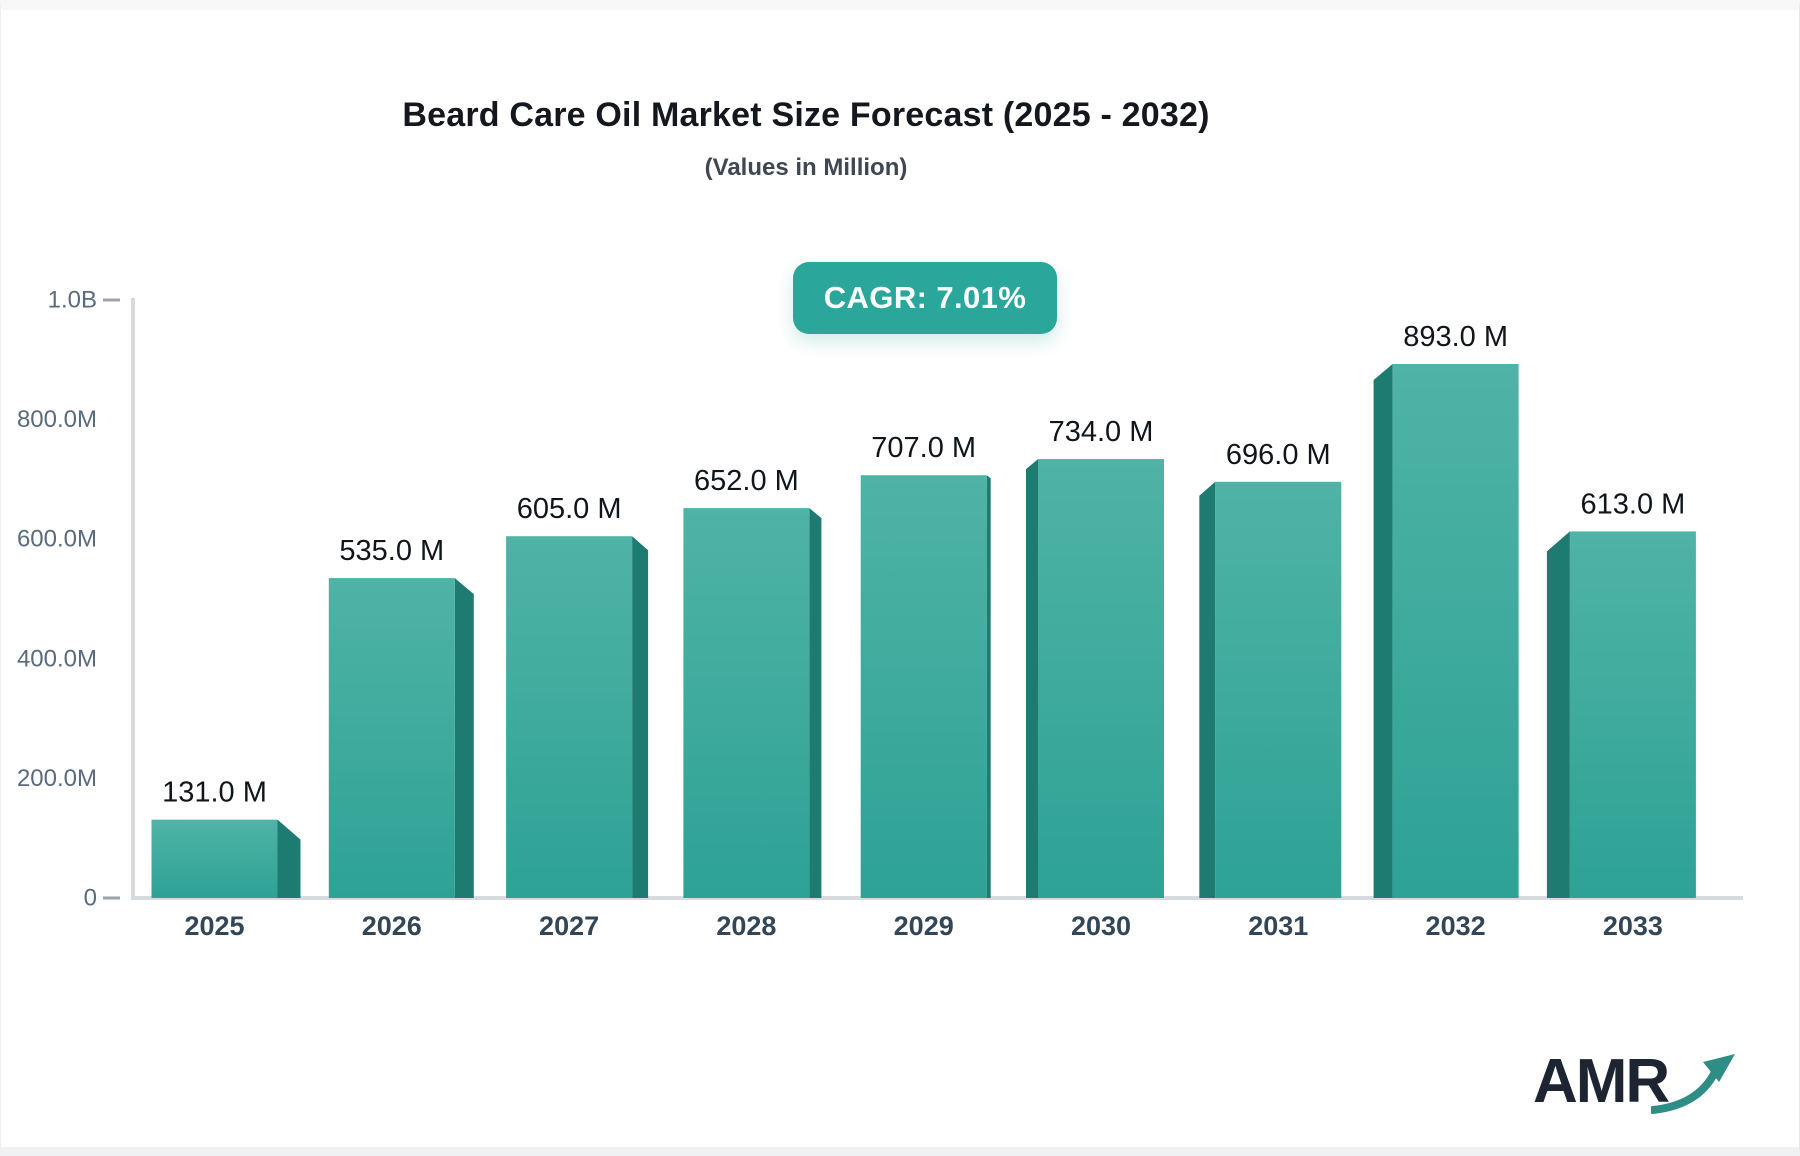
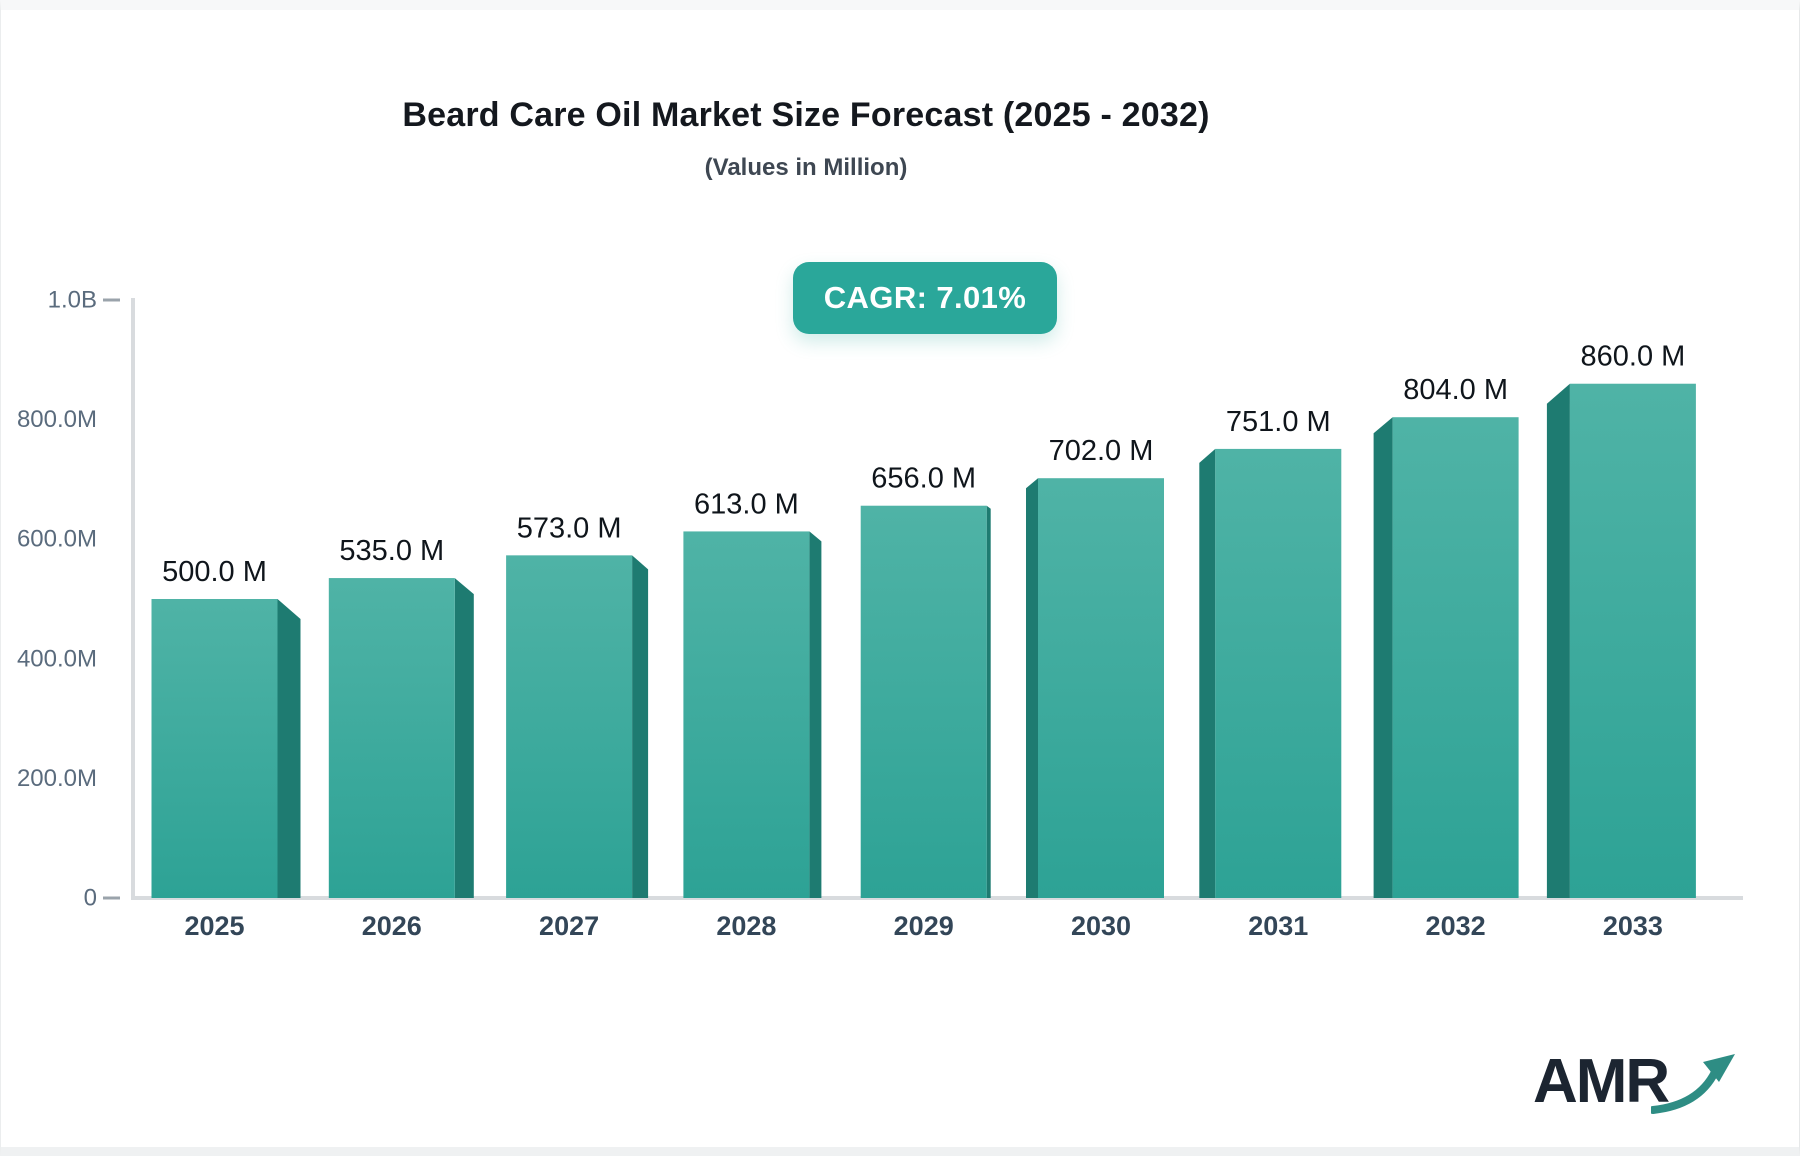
2025: 131.0 -> 500.0
2027: 605.0 -> 573.0
2028: 652.0 -> 613.0
2029: 707.0 -> 656.0
2030: 734.0 -> 702.0
2031: 696.0 -> 751.0
2032: 893.0 -> 804.0
2033: 613.0 -> 860.0
